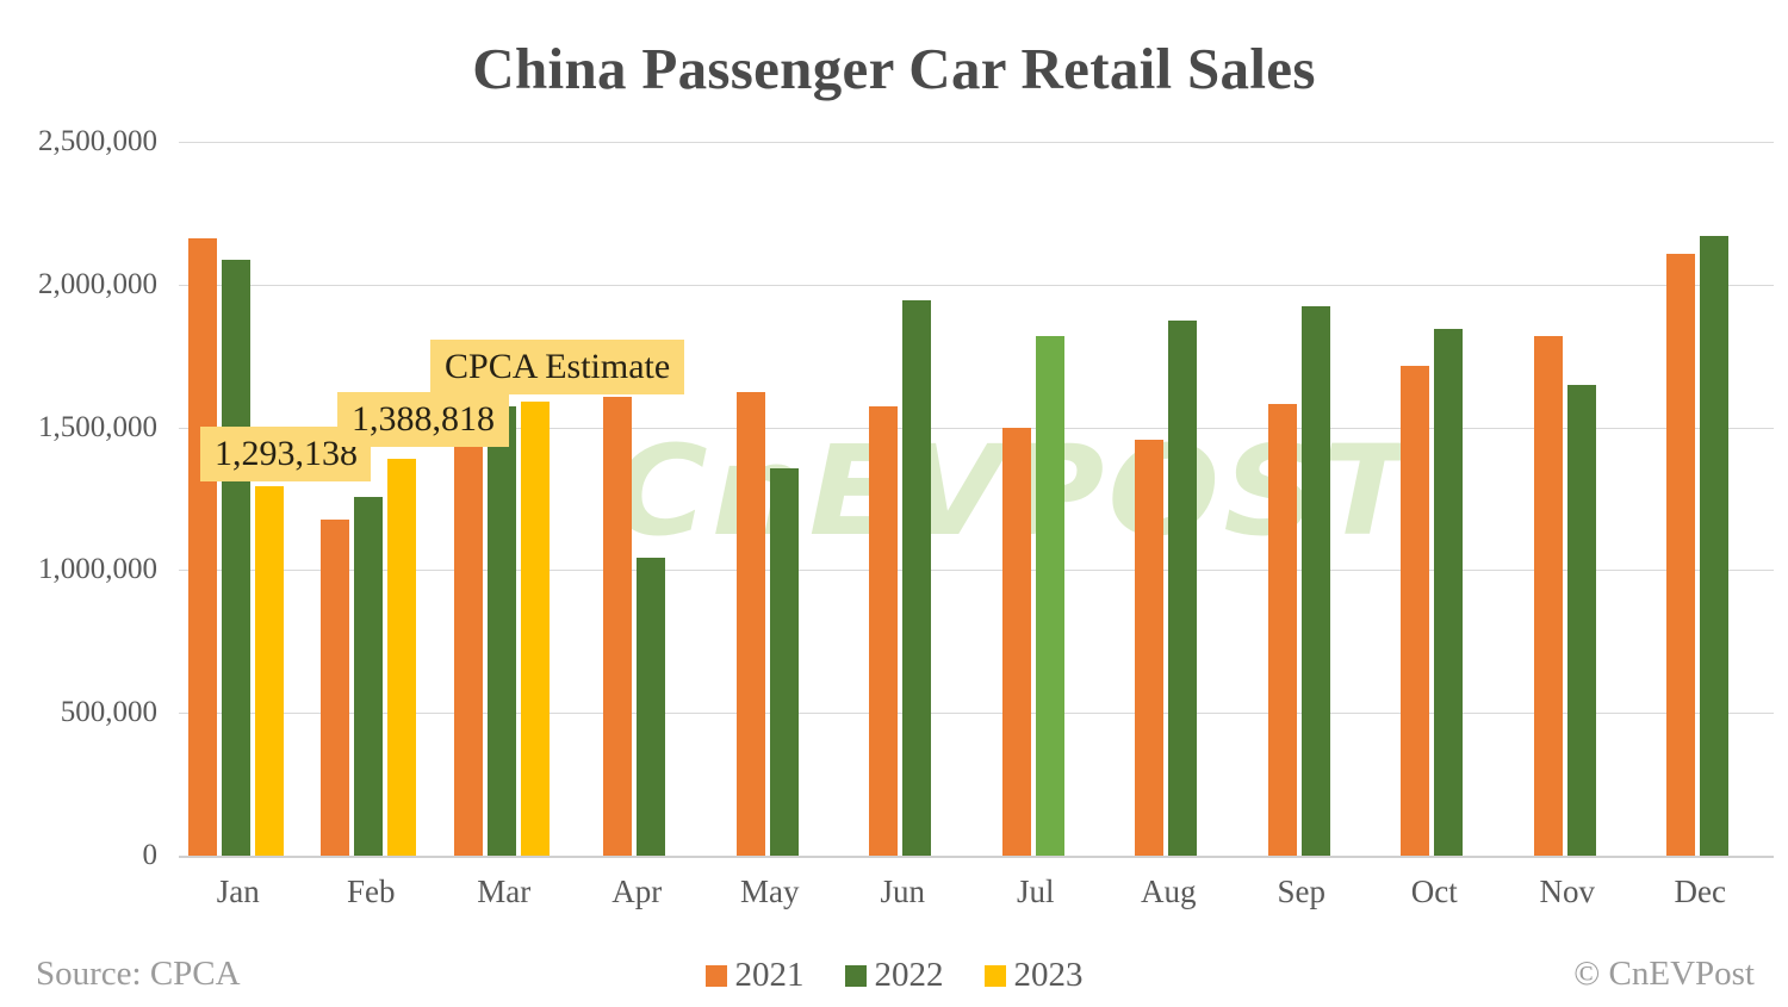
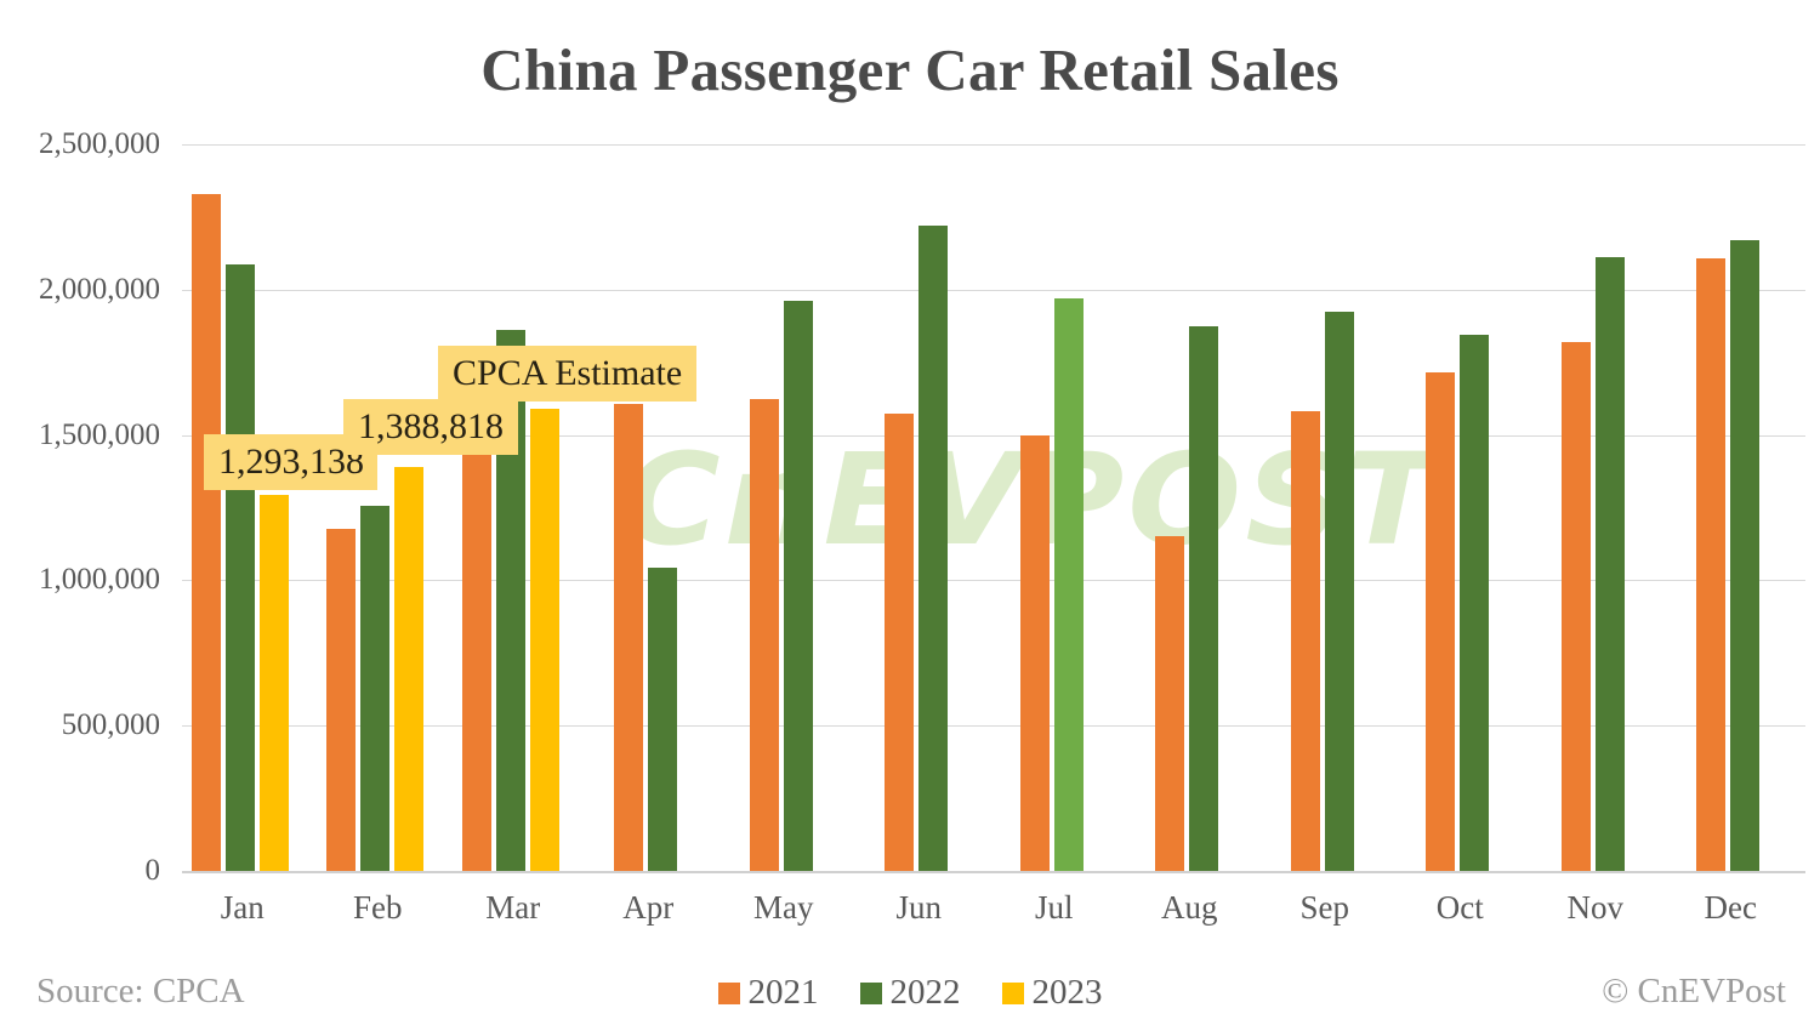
2021/Jan: 2160000 -> 2330000
2022/Mar: 1580000 -> 1860000
2022/May: 1360000 -> 1960000
2022/Jun: 1940000 -> 2220000
2022/Jul: 1820000 -> 1970000
2021/Aug: 1460000 -> 1150000
2022/Nov: 1650000 -> 2110000
